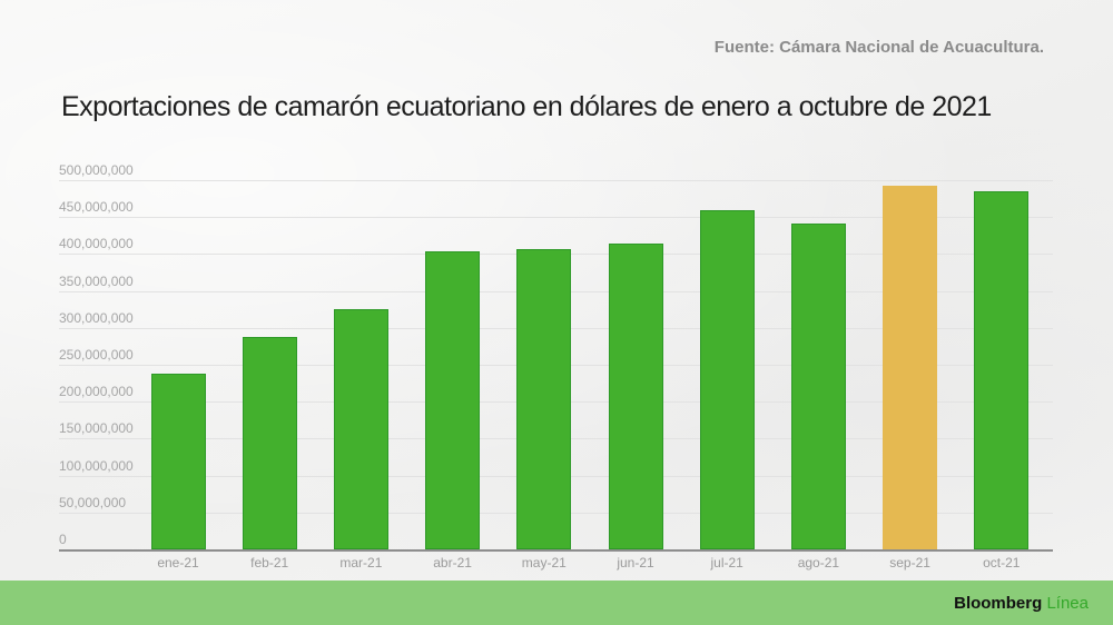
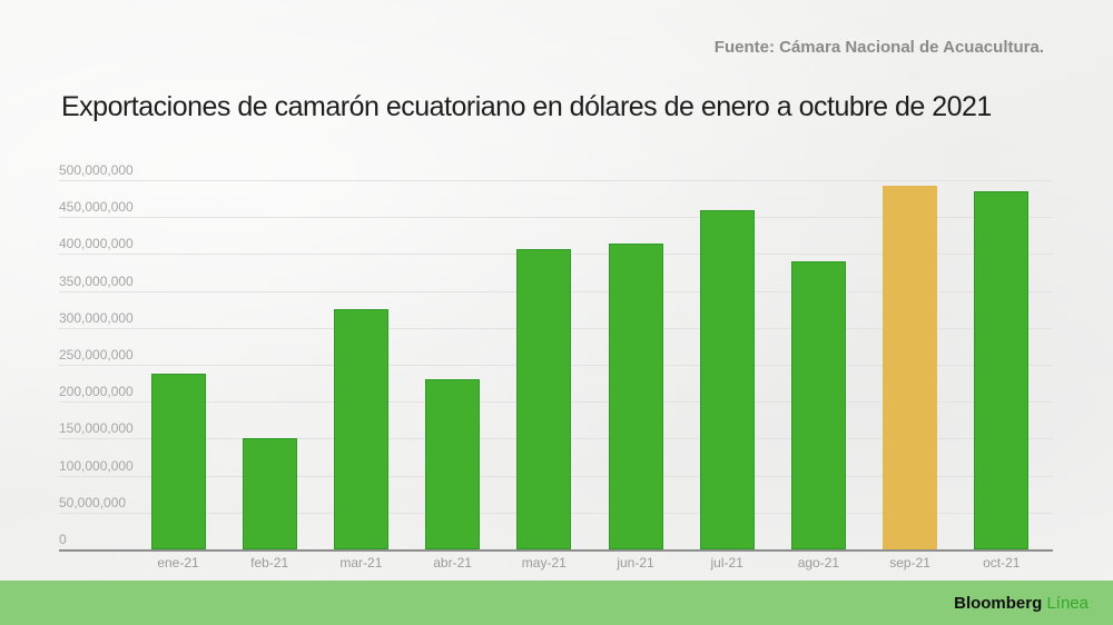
feb-21: 290000000 -> 150000000
abr-21: 400000000 -> 230000000
ago-21: 440000000 -> 390000000
